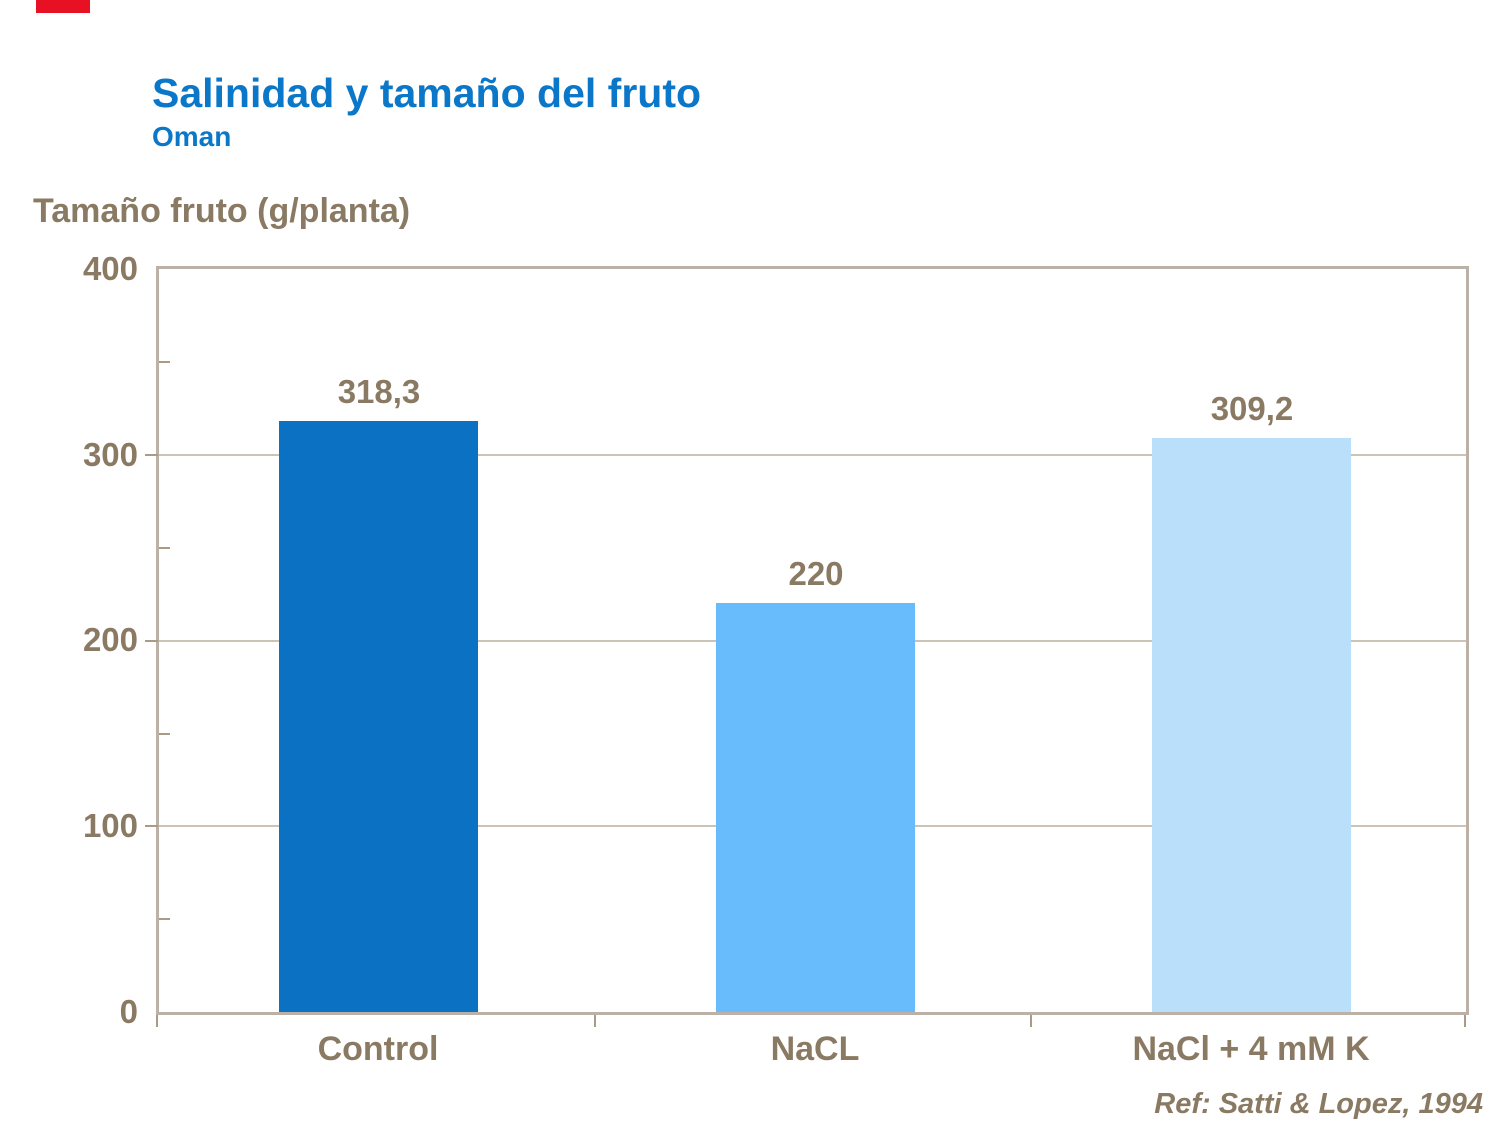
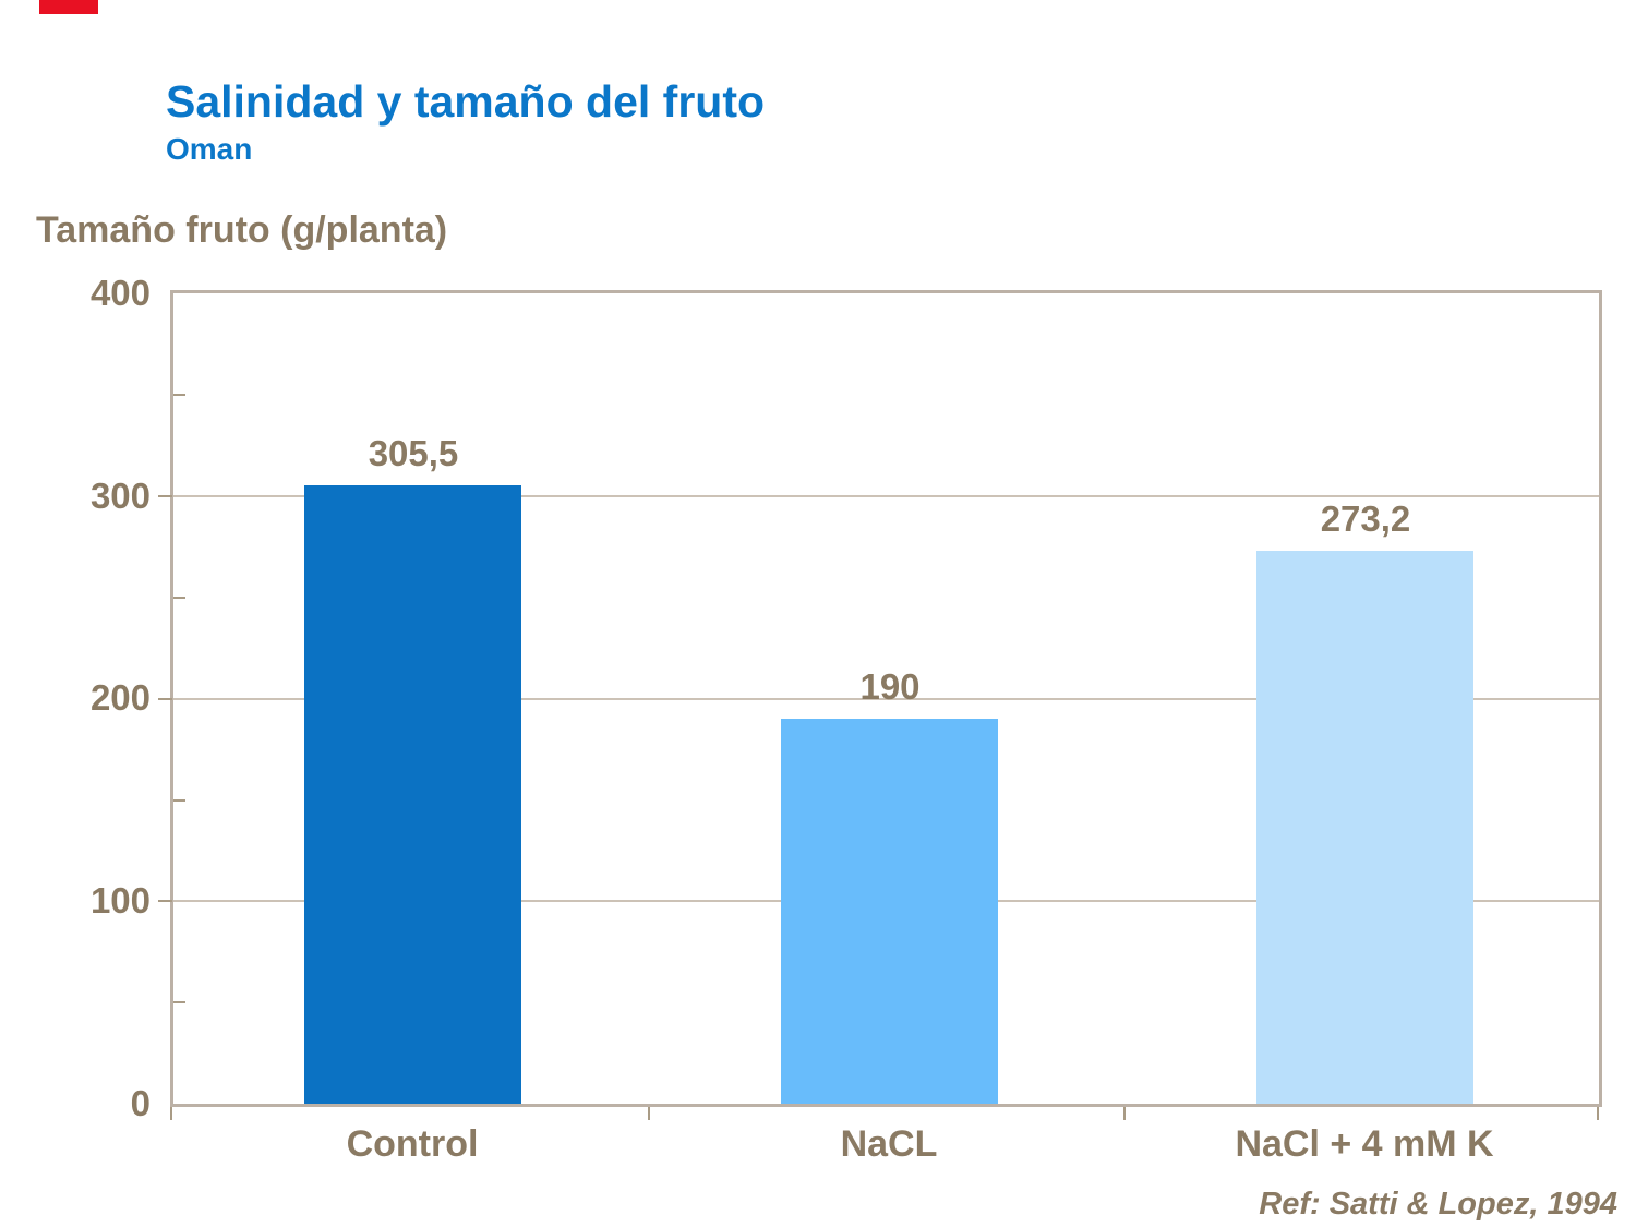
Control: 318,3 -> 305,5
NaCL: 220 -> 190
NaCl + 4 mM K: 309,2 -> 273,2
